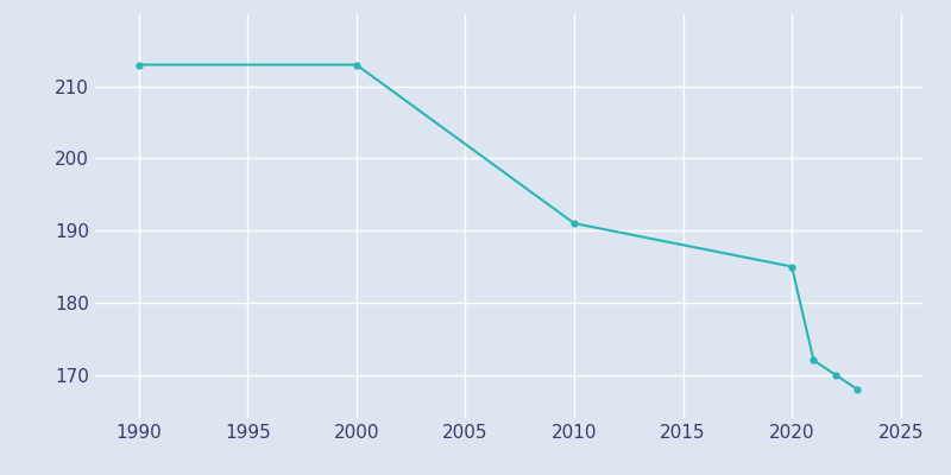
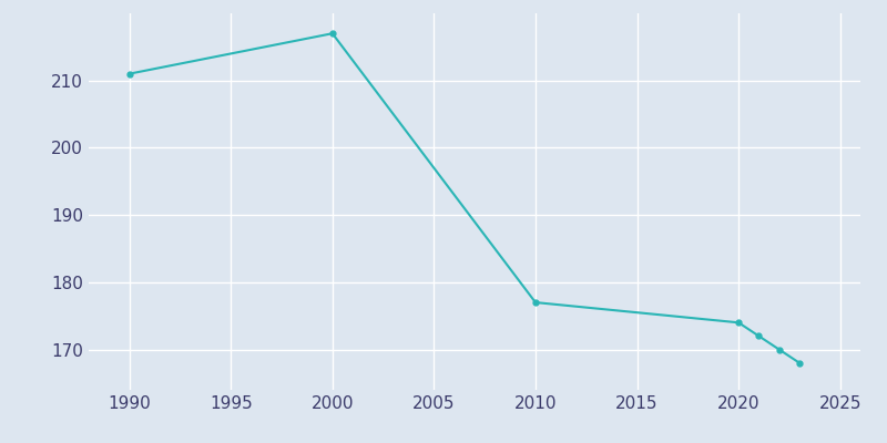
1990: 213 -> 211
2000: 213 -> 217
2010: 191 -> 177
2020: 185 -> 174
